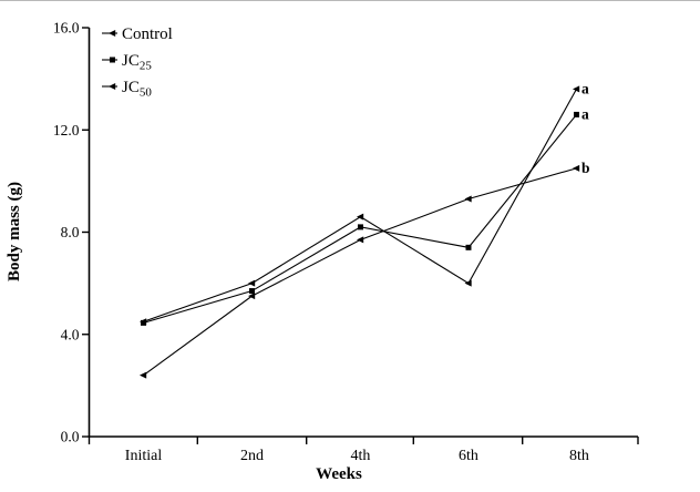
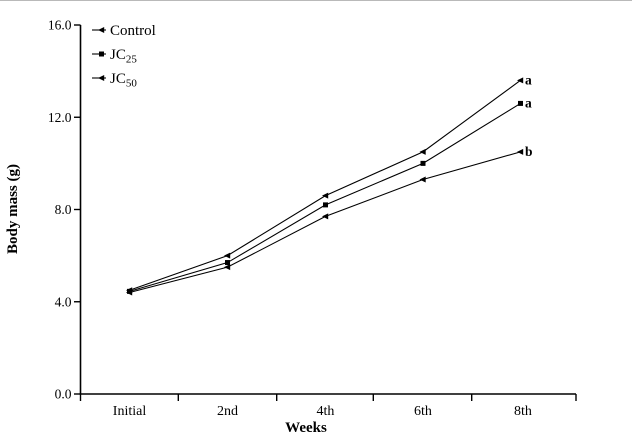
JC50/Initial: 2.4 -> 4.4
Control/6th: 6.0 -> 10.5
JC25/6th: 7.4 -> 10.0
